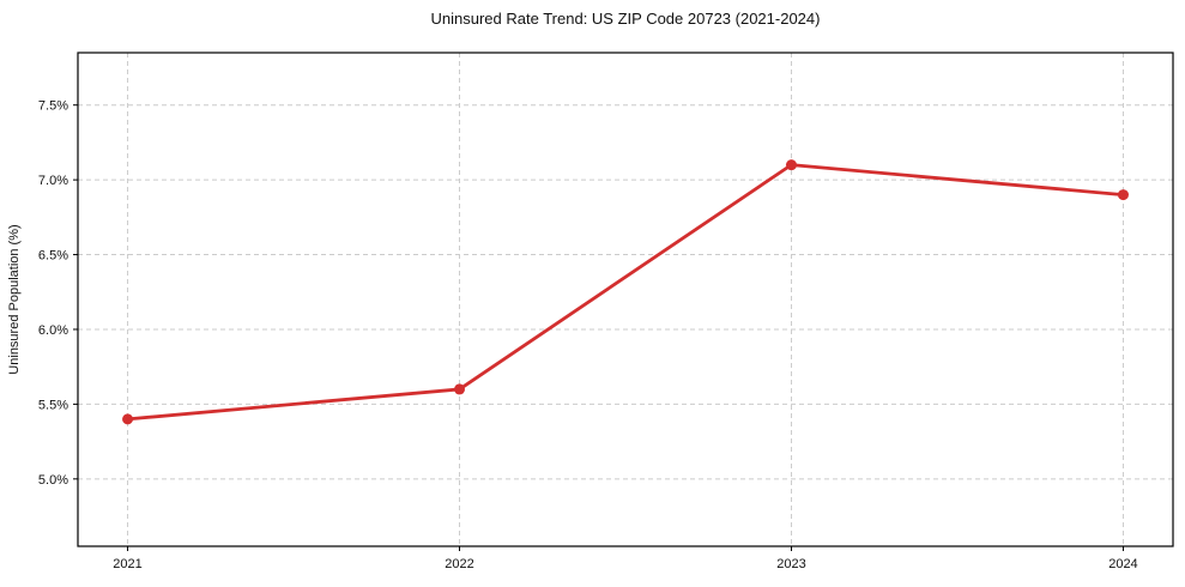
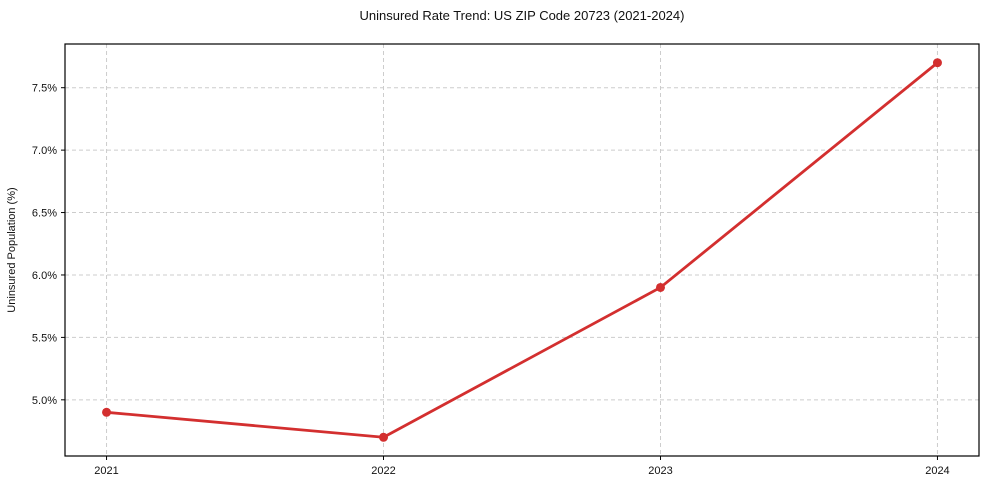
2021: 5.4% -> 4.9%
2022: 5.6% -> 4.7%
2023: 7.1% -> 5.9%
2024: 6.9% -> 7.7%
